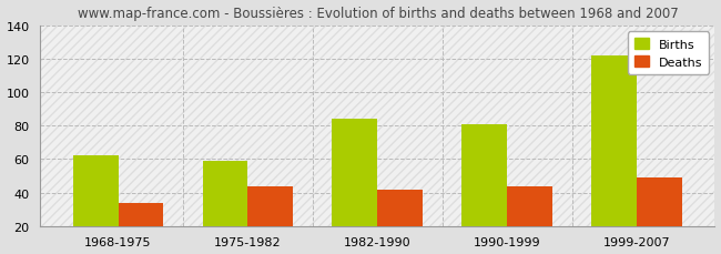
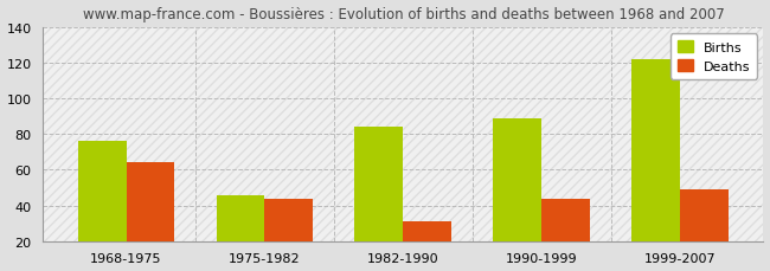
Births/1968-1975: 62 -> 76
Deaths/1968-1975: 34 -> 64
Births/1975-1982: 59 -> 46
Deaths/1982-1990: 42 -> 31
Births/1990-1999: 81 -> 89
